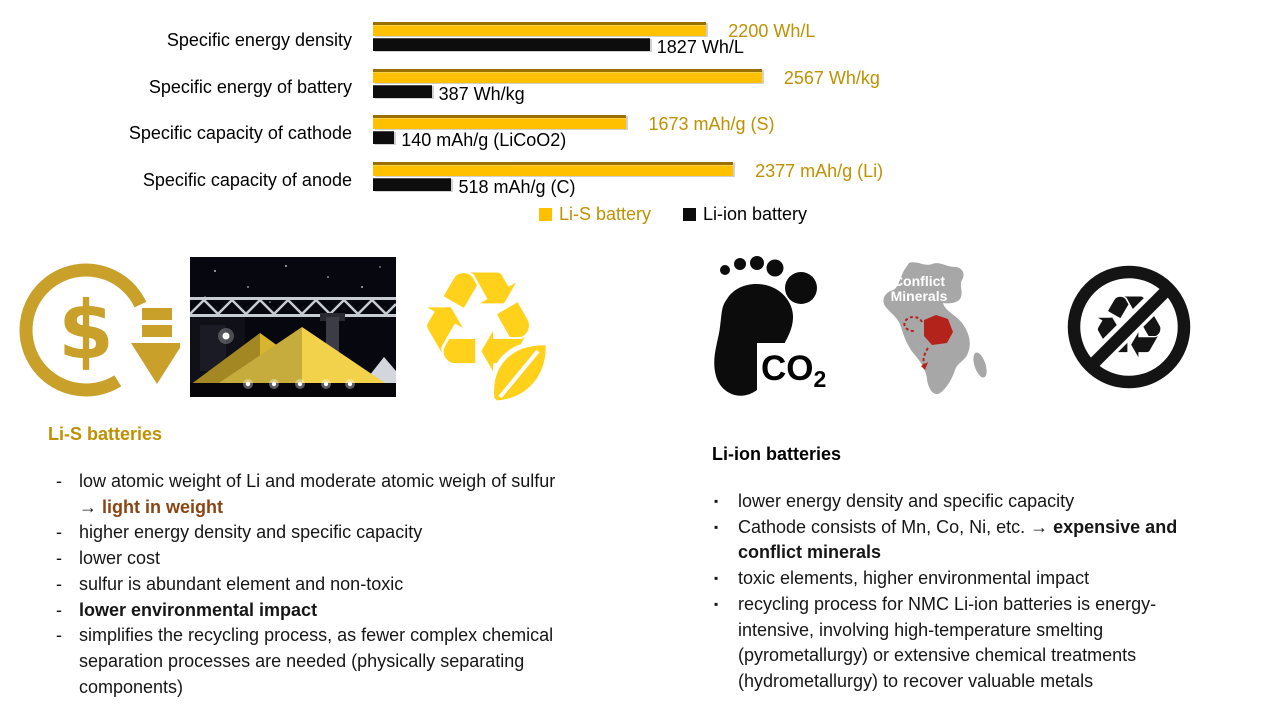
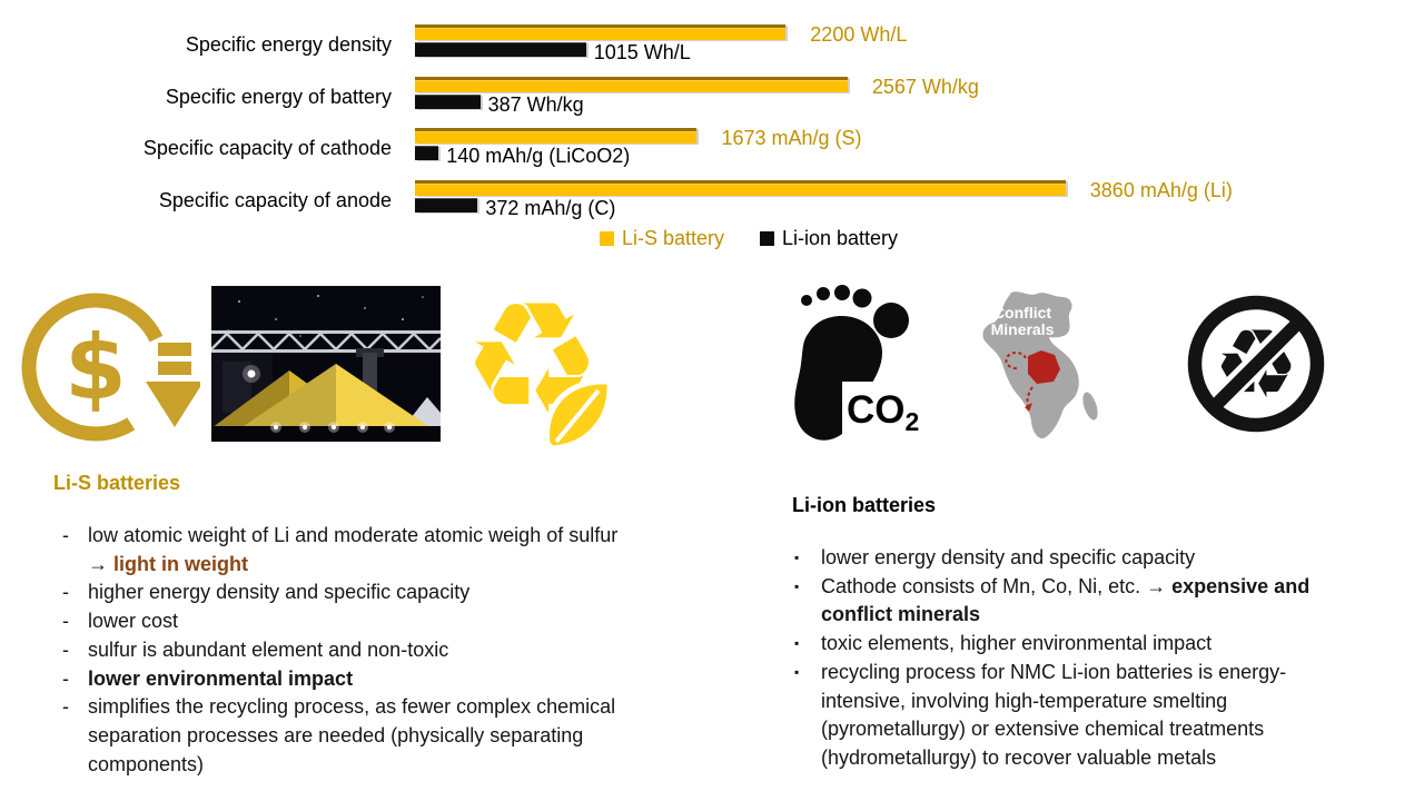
Li-ion battery/Specific energy density: 1827 -> 1015
Li-S battery/Specific capacity of anode: 2377 -> 3860
Li-ion battery/Specific capacity of anode: 518 -> 372
